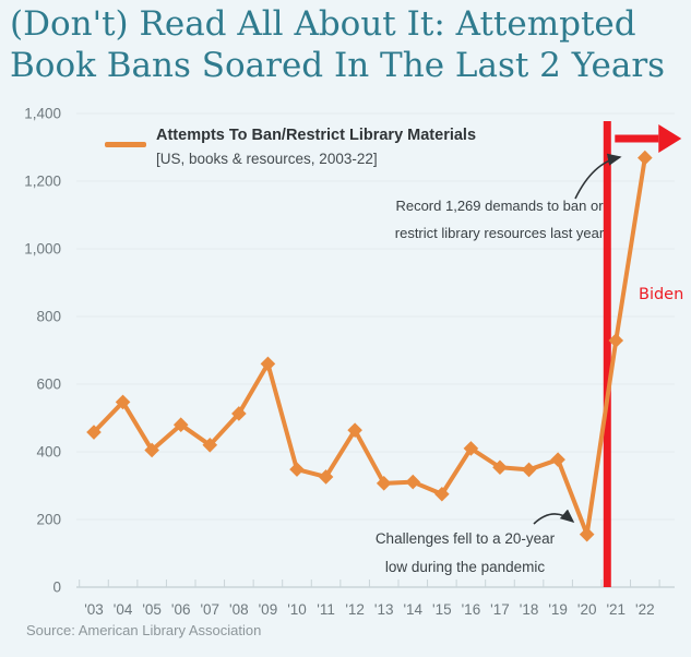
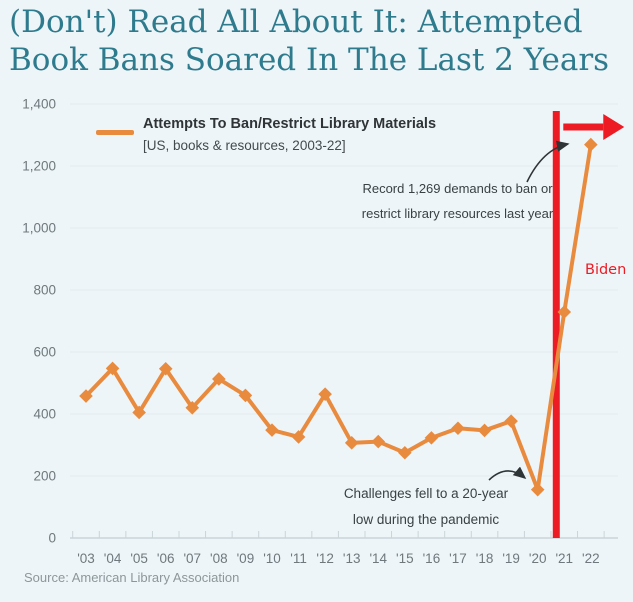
'06: 480 -> 550
'09: 660 -> 460
'16: 410 -> 320
